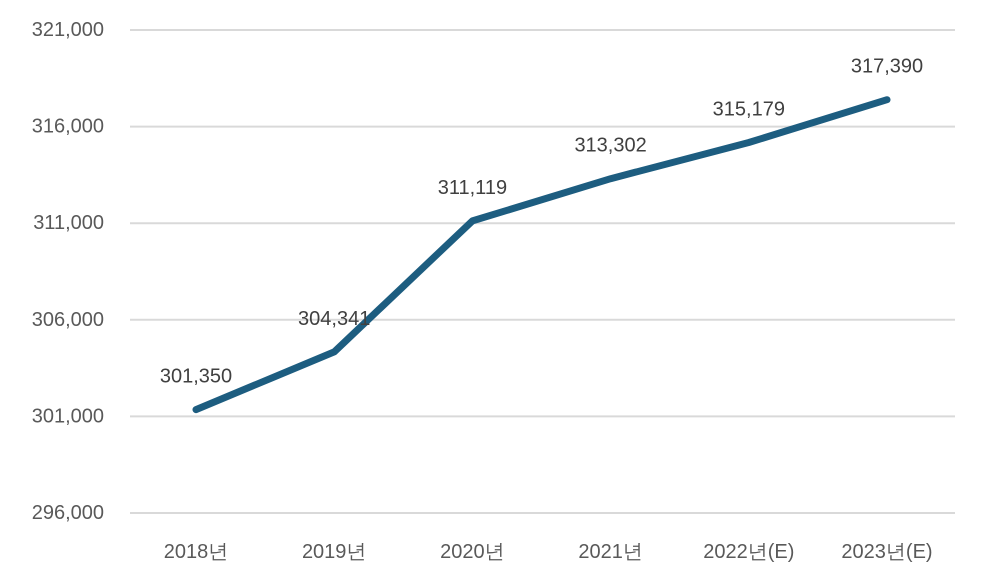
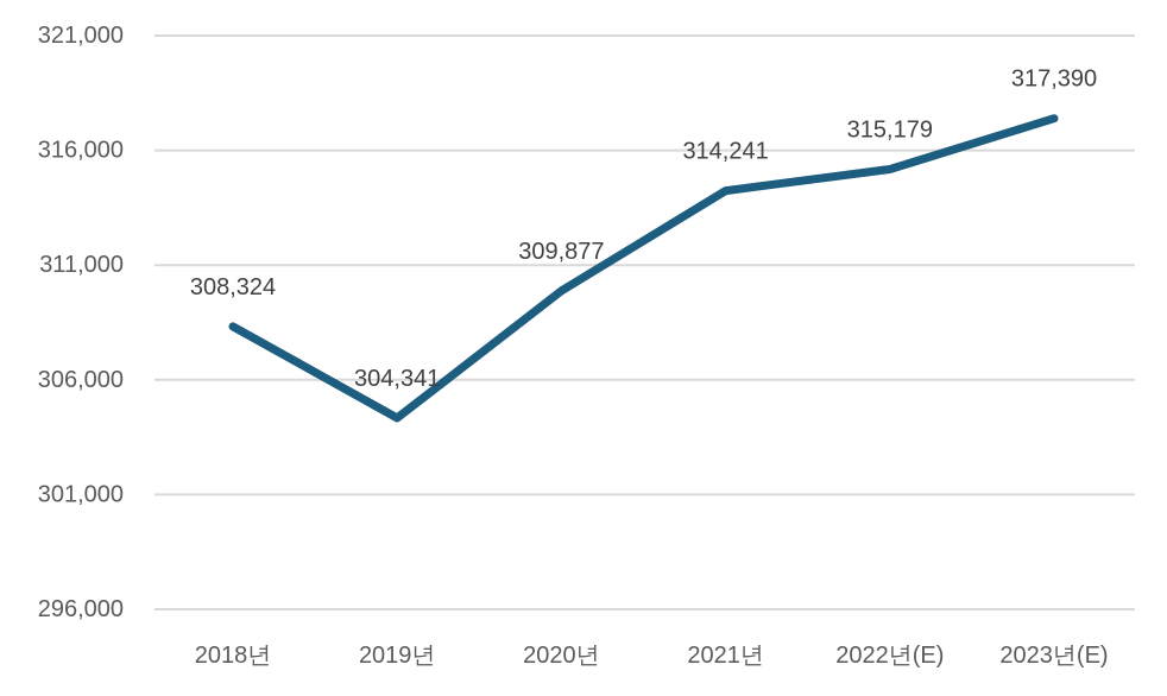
2018년: 301,350 -> 308,324
2020년: 311,119 -> 309,877
2021년: 313,302 -> 314,241
